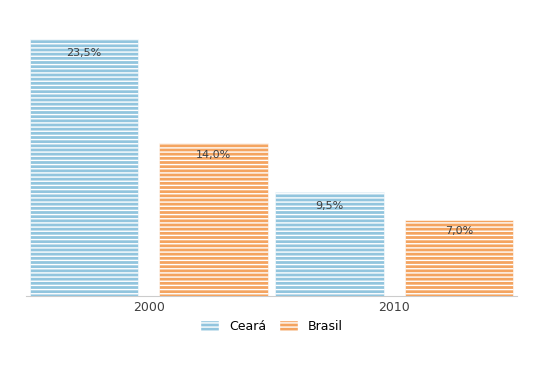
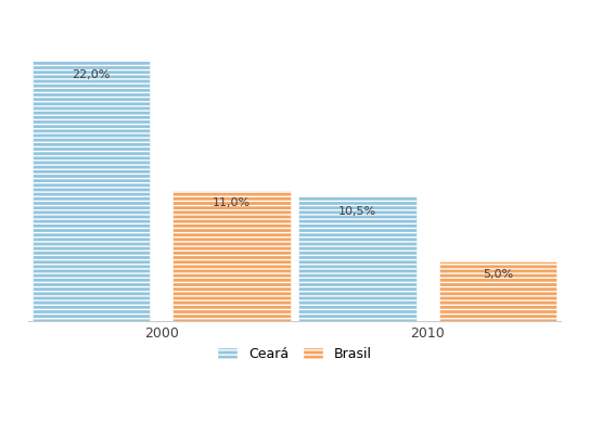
Ceará/2000: 23,5% -> 22,0%
Brasil/2000: 14,0% -> 11,0%
Ceará/2010: 9,5% -> 10,5%
Brasil/2010: 7,0% -> 5,0%
